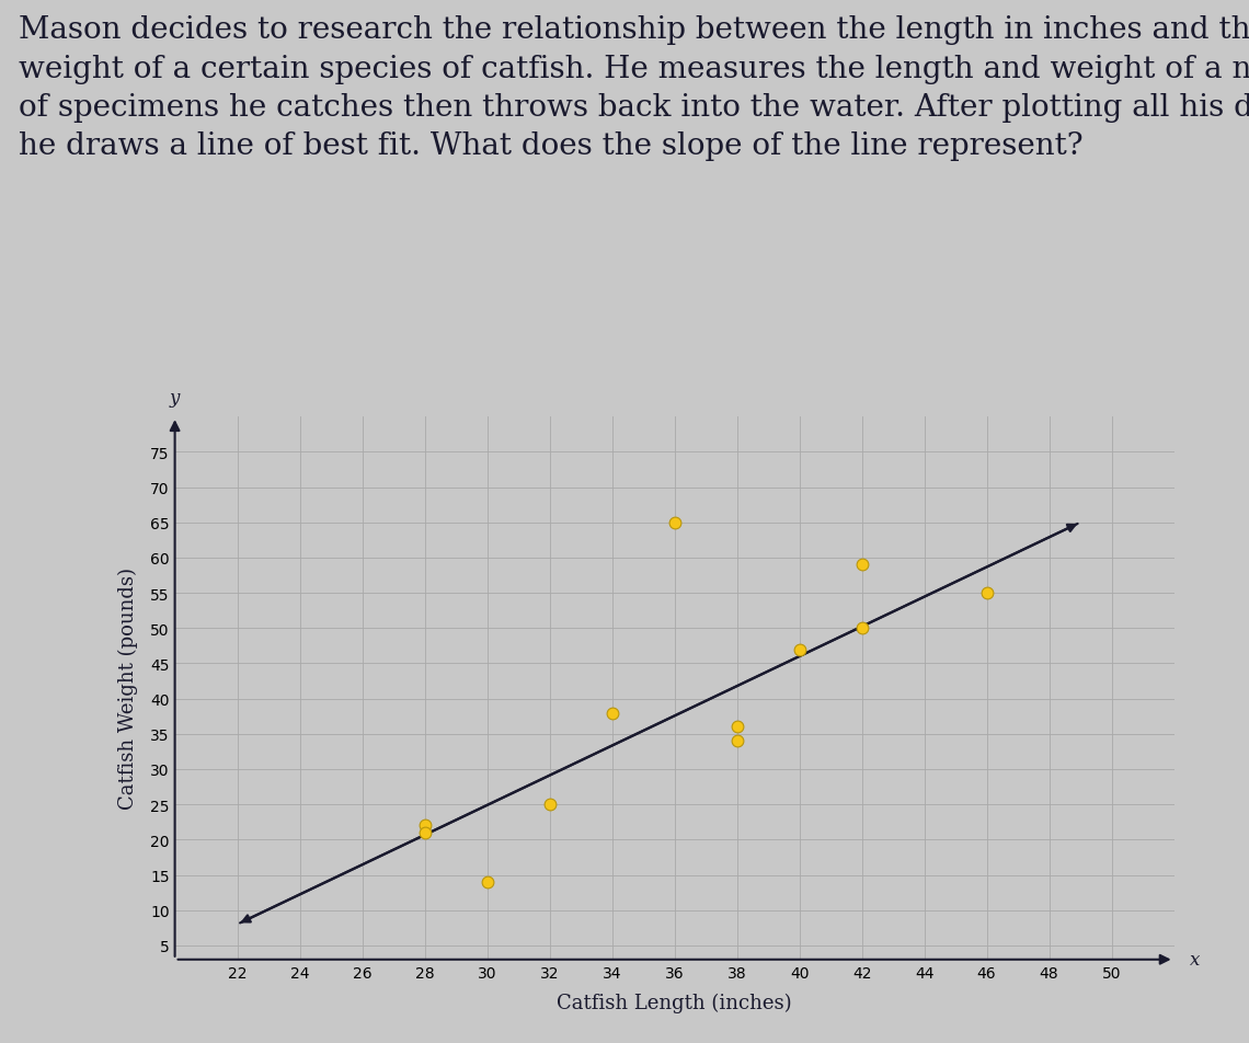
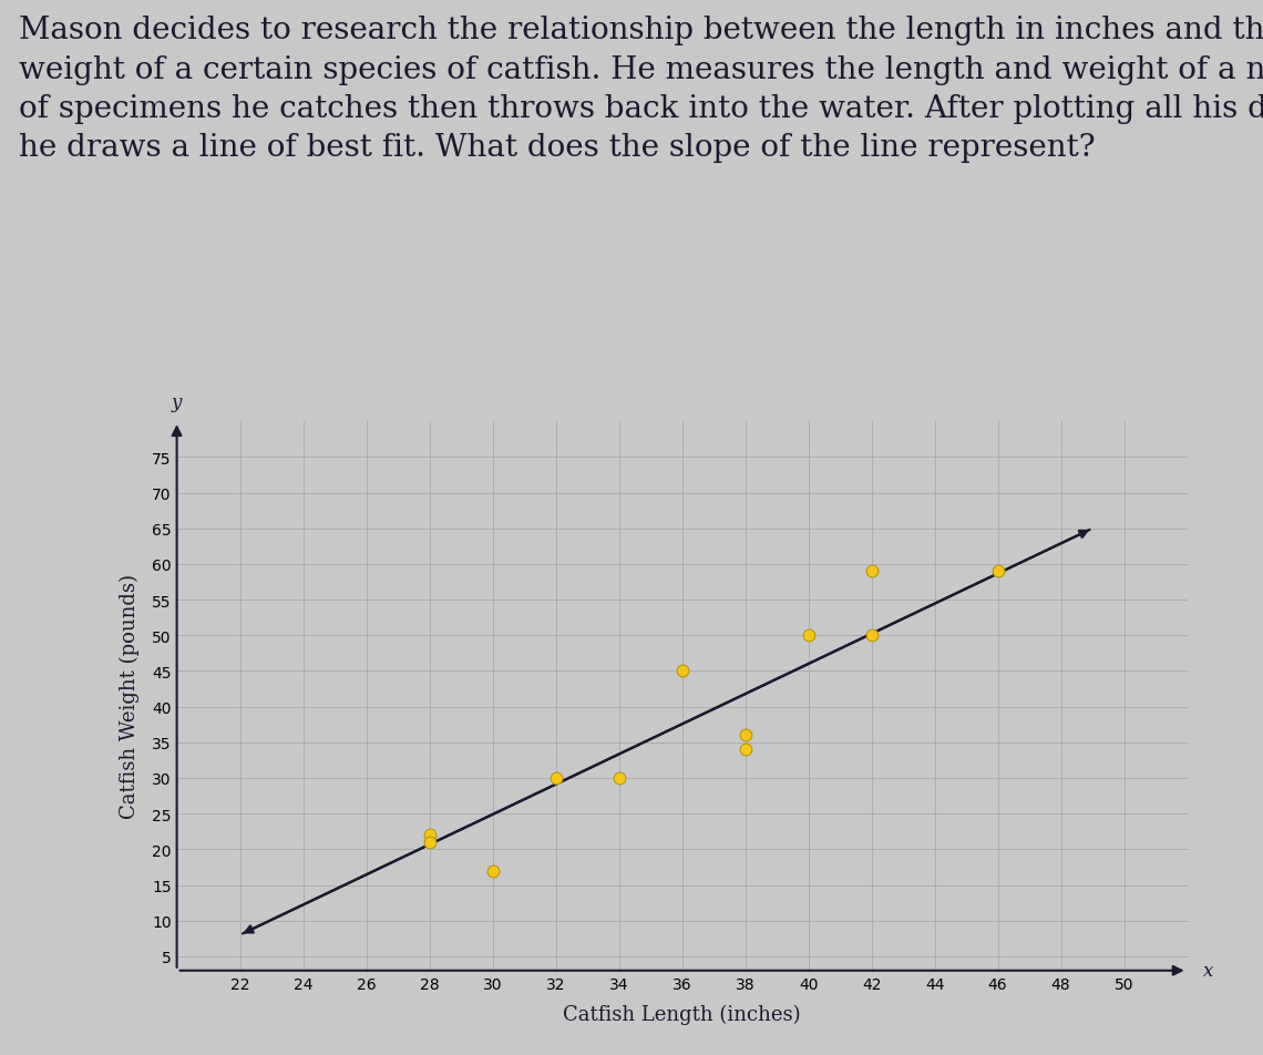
30: 14 -> 17
32: 25 -> 30
34: 38 -> 30
36: 65 -> 45
40: 47 -> 50
46: 55 -> 59
